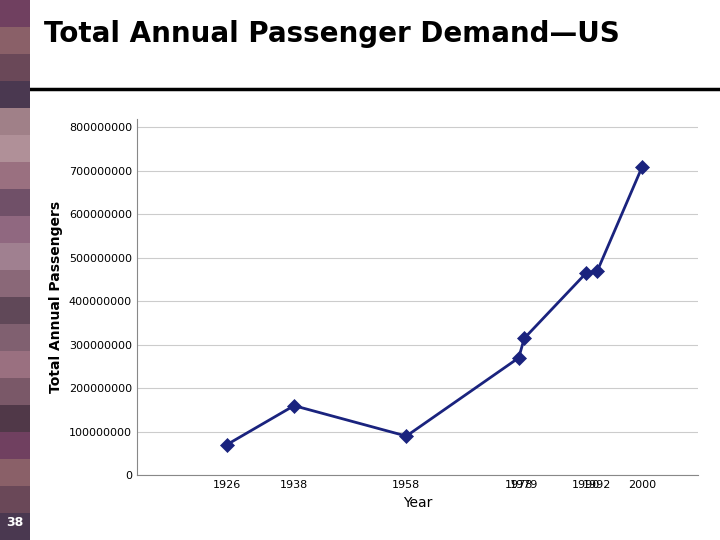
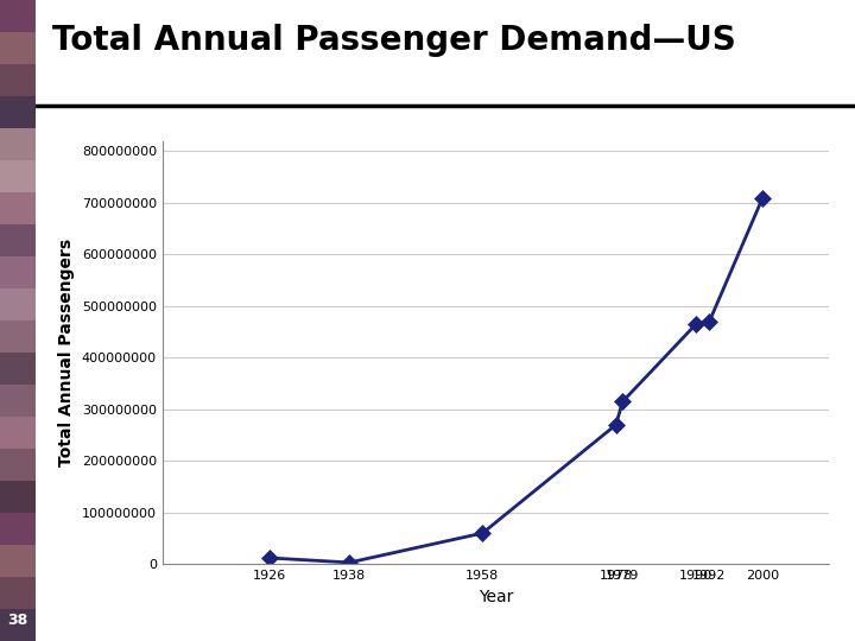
1926: 70000000 -> 12000000
1938: 160000000 -> 3000000
1958: 90000000 -> 60000000
